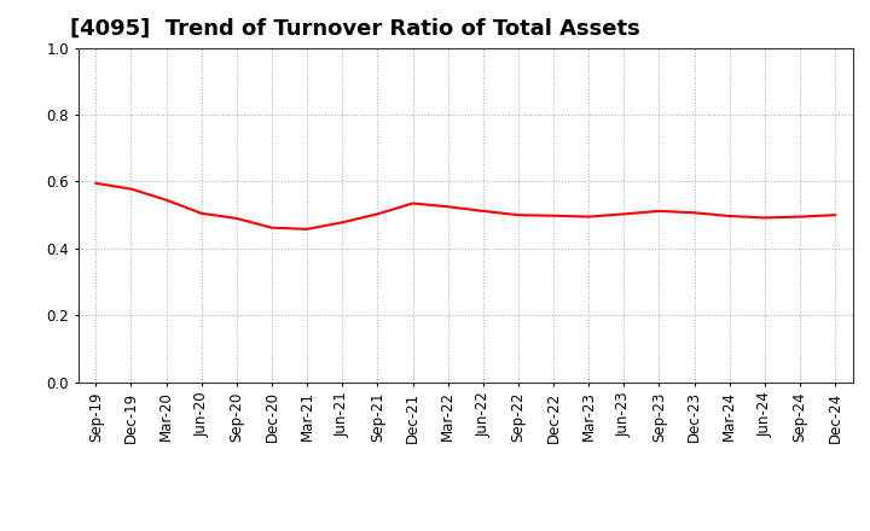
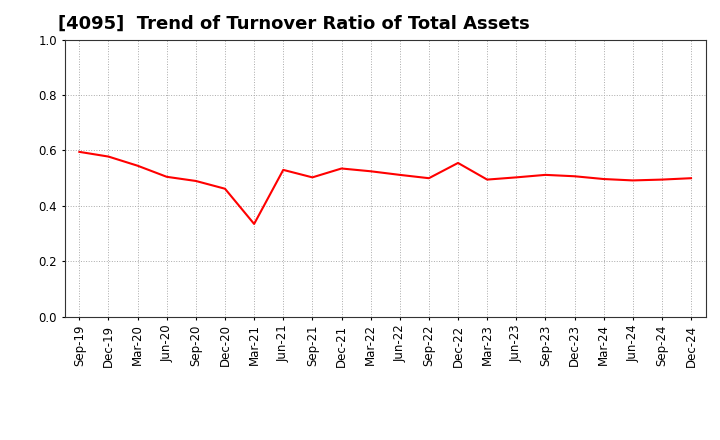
Mar-21: 0.458 -> 0.335
Jun-21: 0.478 -> 0.530
Dec-22: 0.498 -> 0.555
